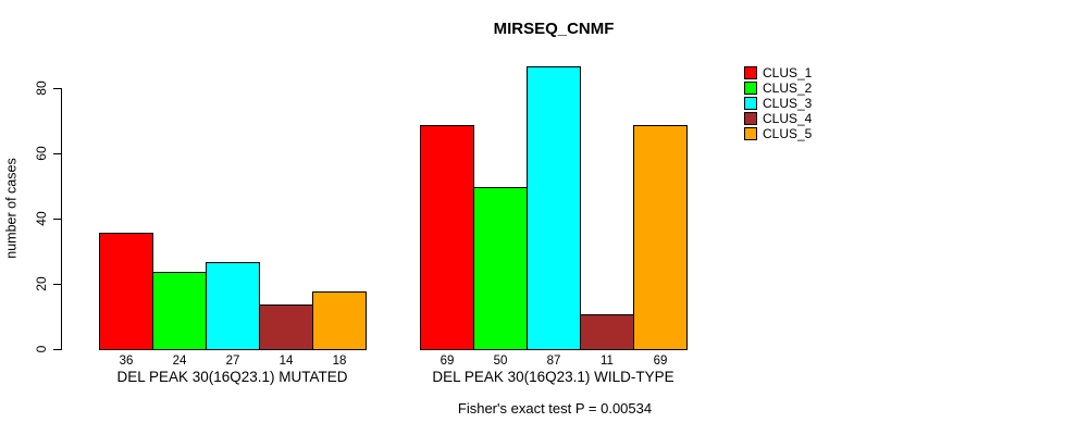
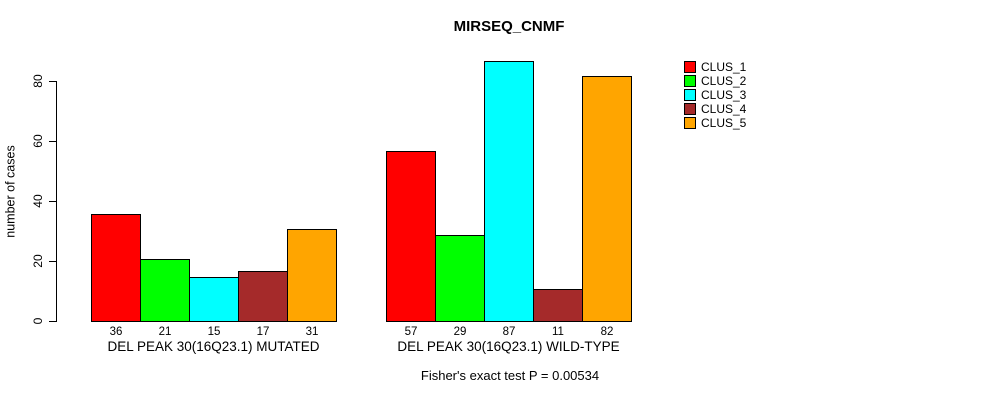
CLUS_2/DEL PEAK 30(16Q23.1) MUTATED: 24 -> 21
CLUS_3/DEL PEAK 30(16Q23.1) MUTATED: 27 -> 15
CLUS_4/DEL PEAK 30(16Q23.1) MUTATED: 14 -> 17
CLUS_5/DEL PEAK 30(16Q23.1) MUTATED: 18 -> 31
CLUS_1/DEL PEAK 30(16Q23.1) WILD-TYPE: 69 -> 57
CLUS_2/DEL PEAK 30(16Q23.1) WILD-TYPE: 50 -> 29
CLUS_5/DEL PEAK 30(16Q23.1) WILD-TYPE: 69 -> 82
